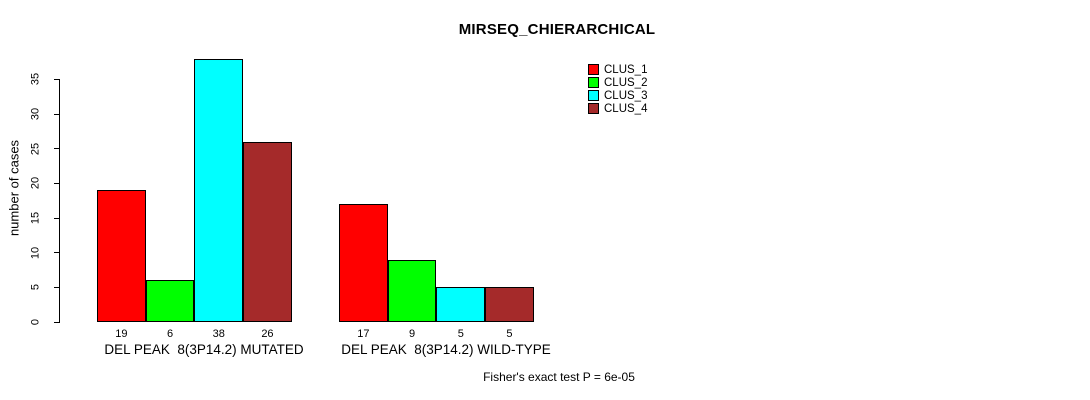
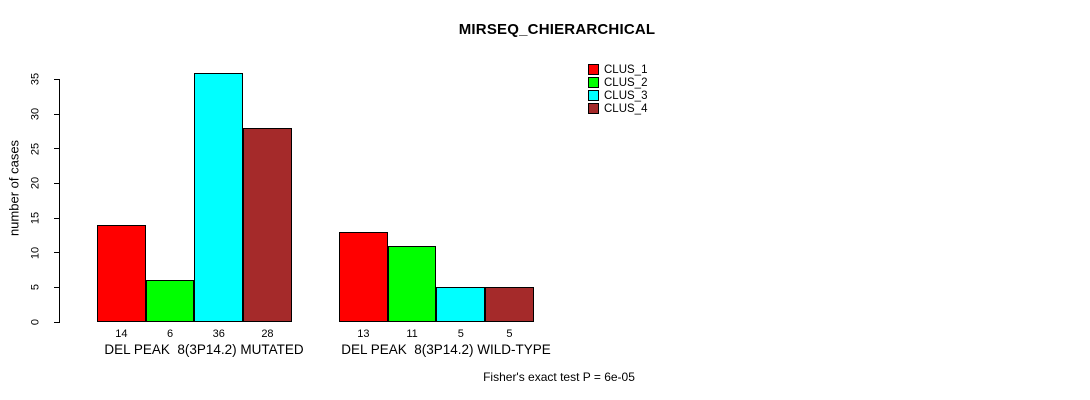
CLUS_1/DEL PEAK 8(3P14.2) MUTATED: 19 -> 14
CLUS_3/DEL PEAK 8(3P14.2) MUTATED: 38 -> 36
CLUS_4/DEL PEAK 8(3P14.2) MUTATED: 26 -> 28
CLUS_1/DEL PEAK 8(3P14.2) WILD-TYPE: 17 -> 13
CLUS_2/DEL PEAK 8(3P14.2) WILD-TYPE: 9 -> 11
